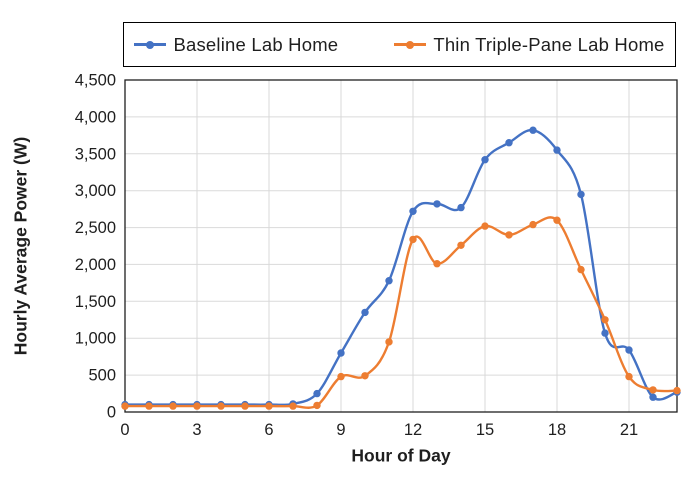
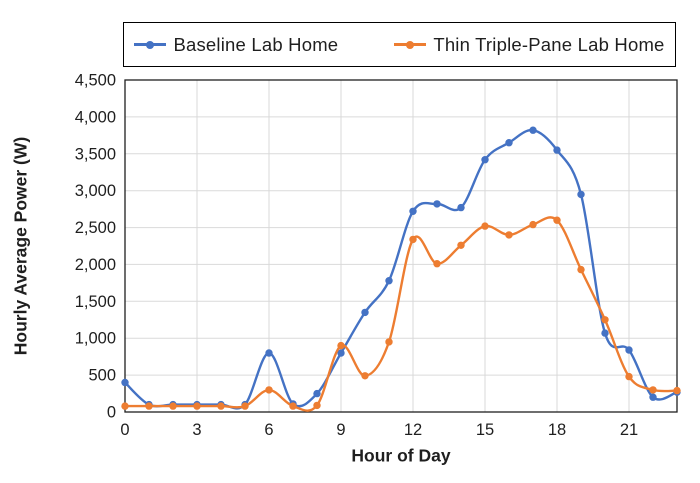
Baseline Lab Home/0: 100 -> 400
Baseline Lab Home/6: 100 -> 800
Thin Triple-Pane Lab Home/6: 100 -> 300
Thin Triple-Pane Lab Home/9: 500 -> 900
